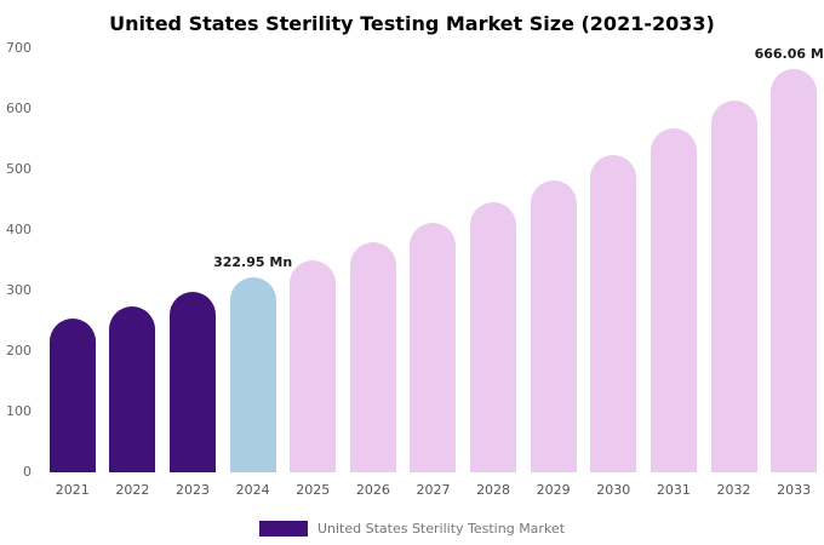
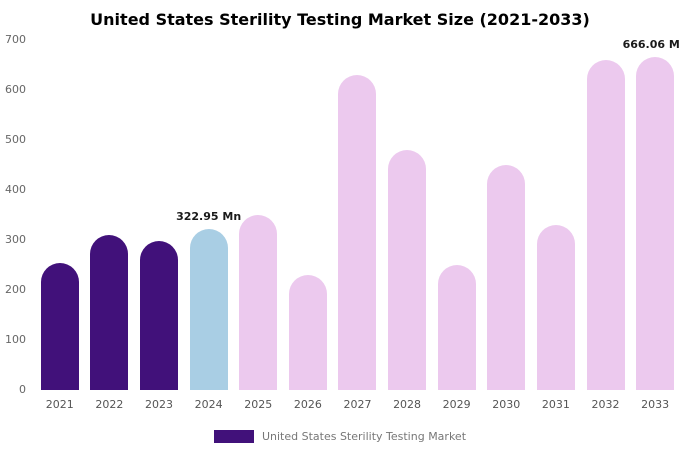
2022: 270 -> 310
2026: 380 -> 230
2027: 410 -> 630
2028: 450 -> 480
2029: 480 -> 250
2030: 520 -> 450
2031: 570 -> 330
2032: 610 -> 660
